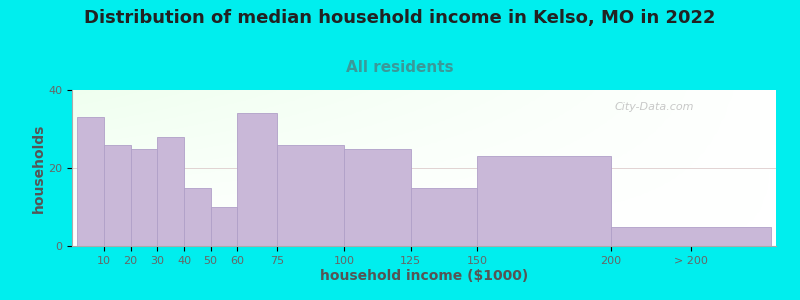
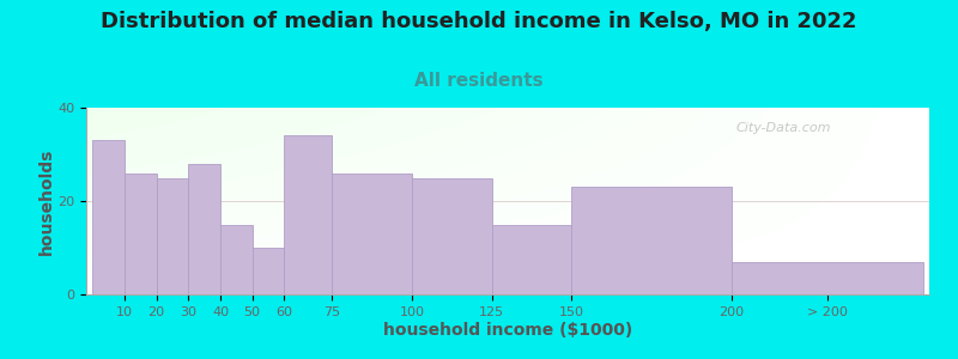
> 200: 5 -> 7
